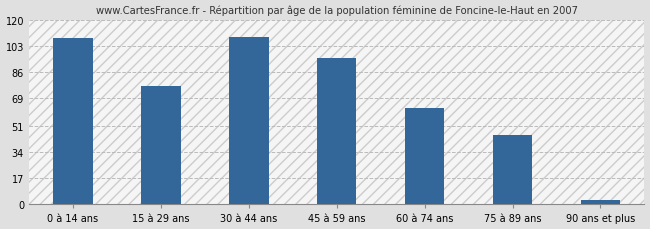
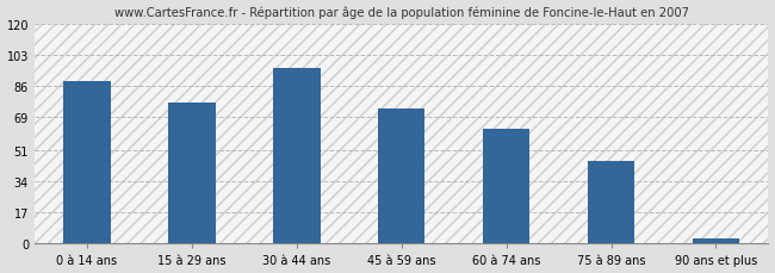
0 à 14 ans: 108 -> 89
30 à 44 ans: 109 -> 96
45 à 59 ans: 95 -> 74
